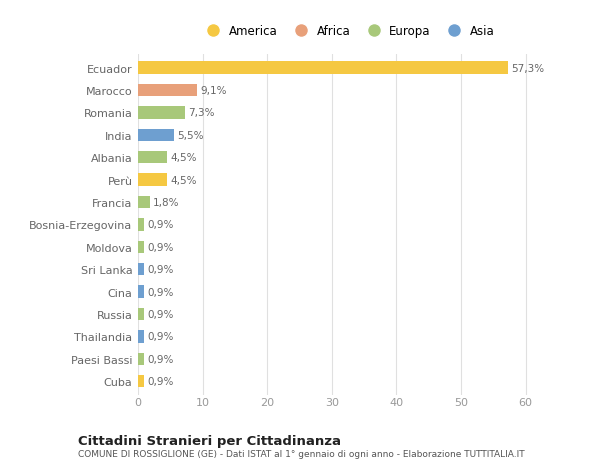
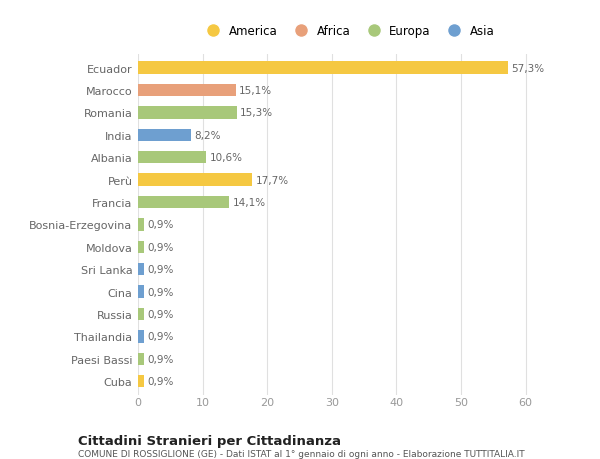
Marocco: 9,1% -> 15,1%
Romania: 7,3% -> 15,3%
India: 5,5% -> 8,2%
Albania: 4,5% -> 10,6%
Perù: 4,5% -> 17,7%
Francia: 1,8% -> 14,1%
